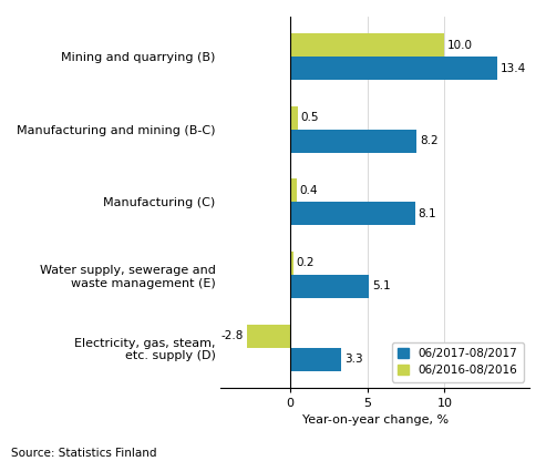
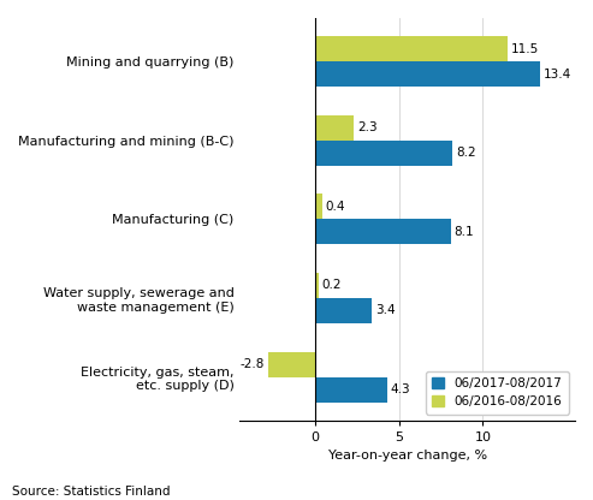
06/2016-08/2016/Mining and quarrying (B): 10.0 -> 11.5
06/2016-08/2016/Manufacturing and mining (B-C): 0.5 -> 2.3
06/2017-08/2017/Water supply, sewerage and waste management (E): 5.1 -> 3.4
06/2017-08/2017/Electricity, gas, steam, etc. supply (D): 3.3 -> 4.3
